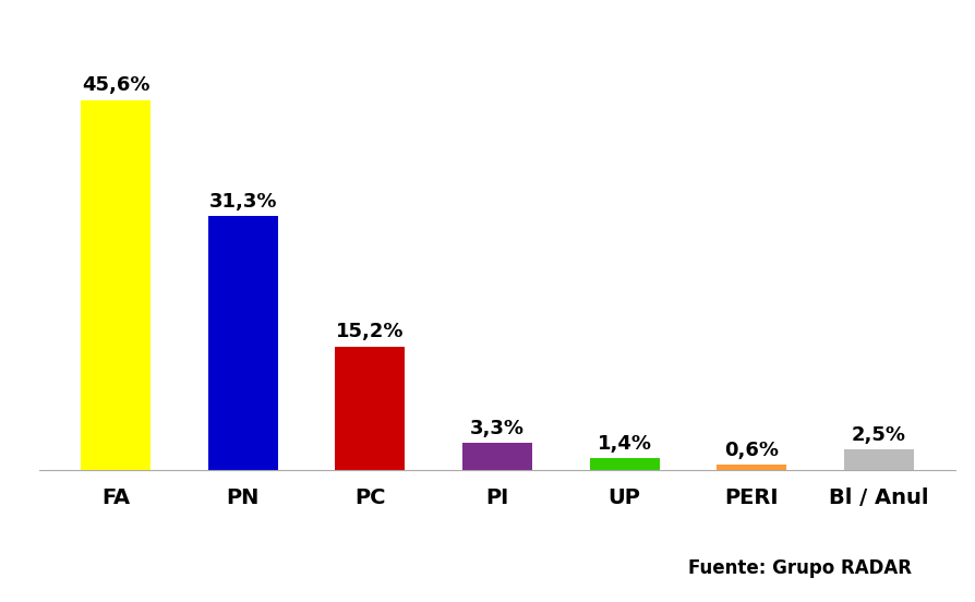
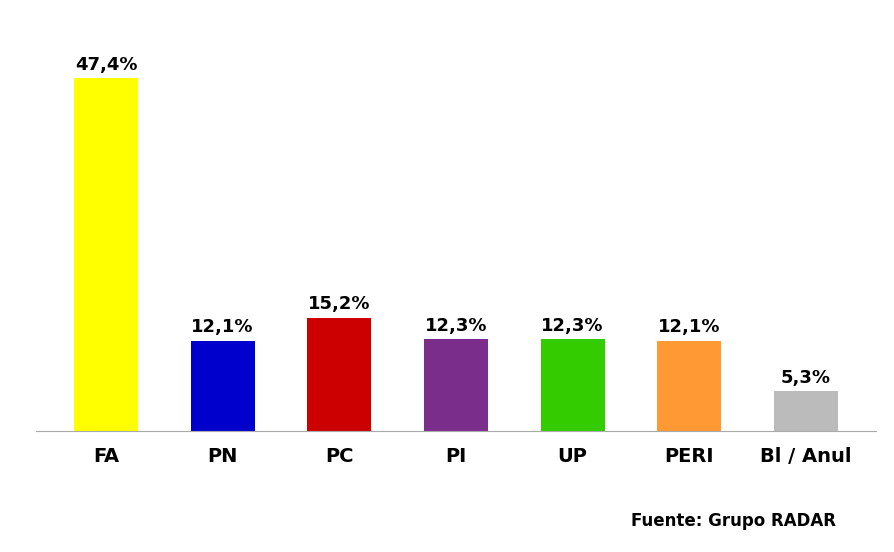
FA: 45,6% -> 47,4%
PN: 31,3% -> 12,1%
PI: 3,3% -> 12,3%
UP: 1,4% -> 12,3%
PERI: 0,6% -> 12,1%
Bl / Anul: 2,5% -> 5,3%
